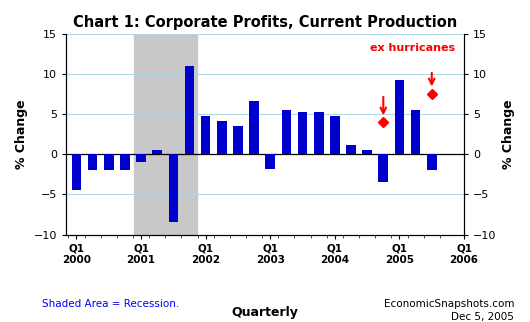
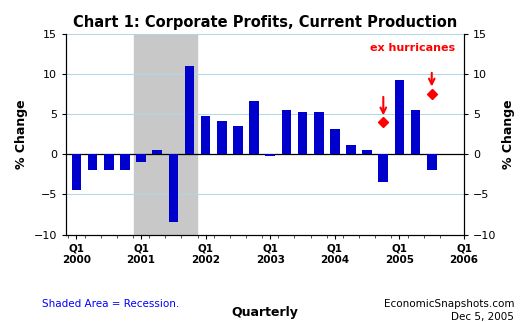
Q1 2003: -1.8 -> -0.2
Q1 2004: 4.8 -> 3.2
